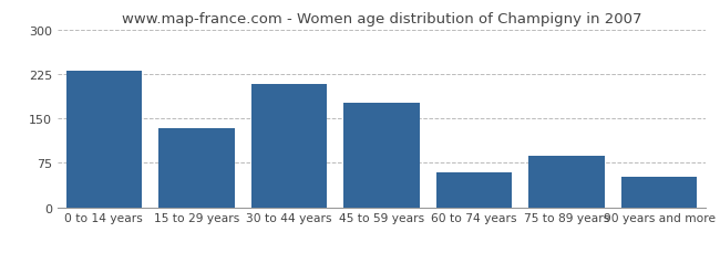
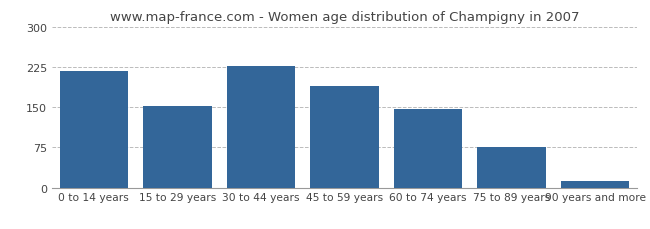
0 to 14 years: 230 -> 218
15 to 29 years: 134 -> 152
30 to 44 years: 208 -> 226
45 to 59 years: 176 -> 190
60 to 74 years: 58 -> 147
75 to 89 years: 86 -> 75
90 years and more: 52 -> 13
